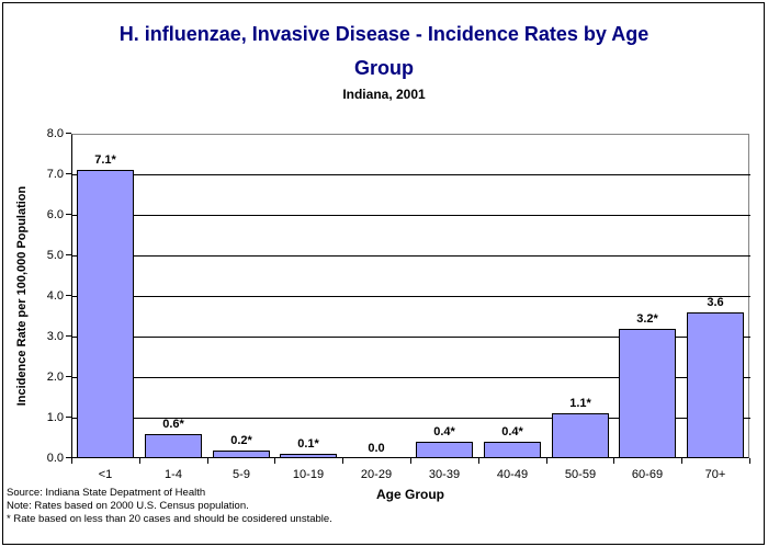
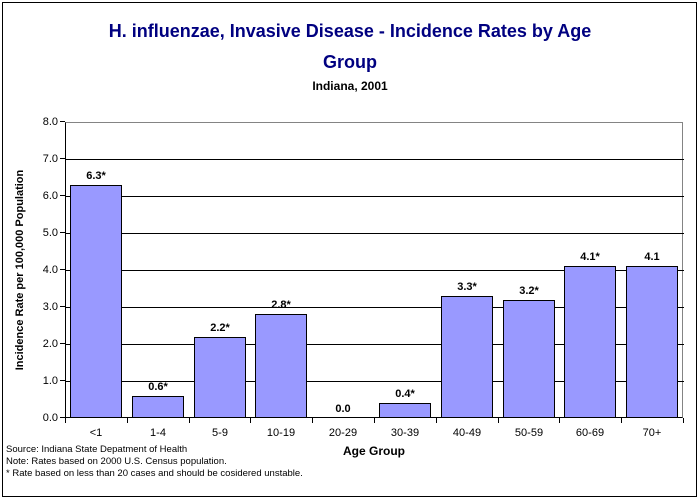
<1: 7.1 -> 6.3
5-9: 0.2 -> 2.2
10-19: 0.1 -> 2.8
40-49: 0.4 -> 3.3
50-59: 1.1 -> 3.2
60-69: 3.2 -> 4.1
70+: 3.6 -> 4.1
